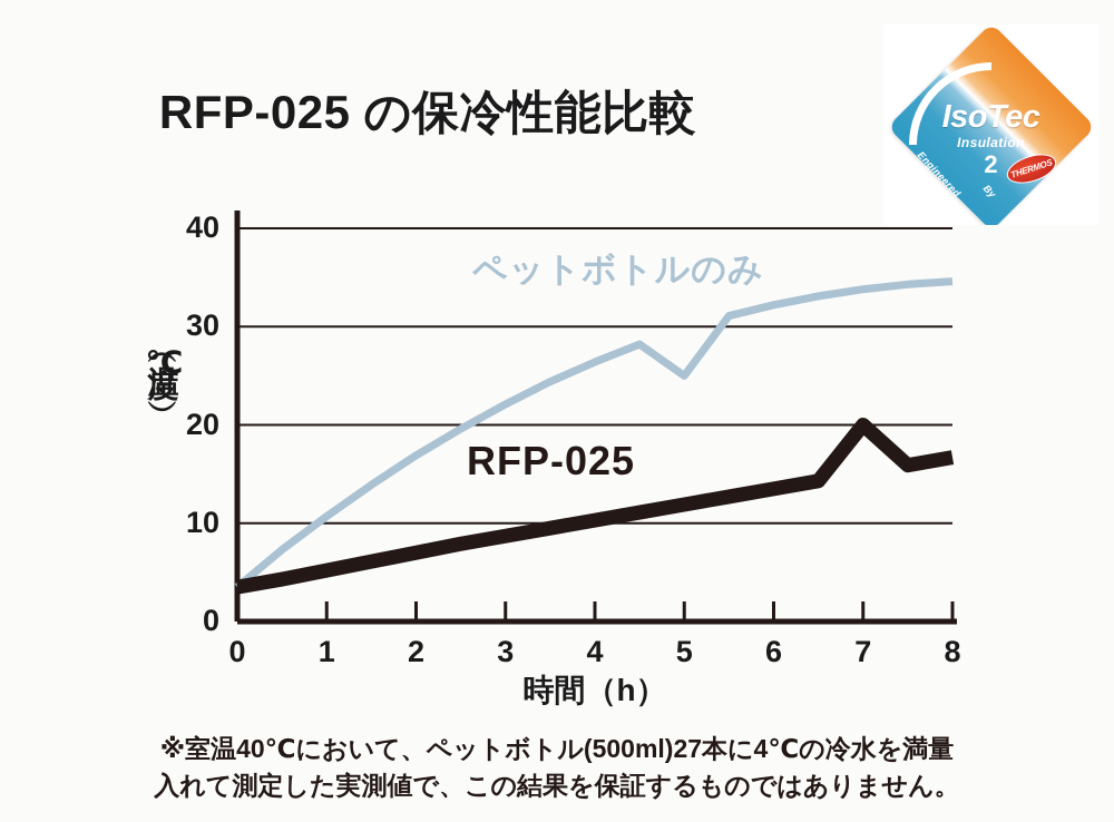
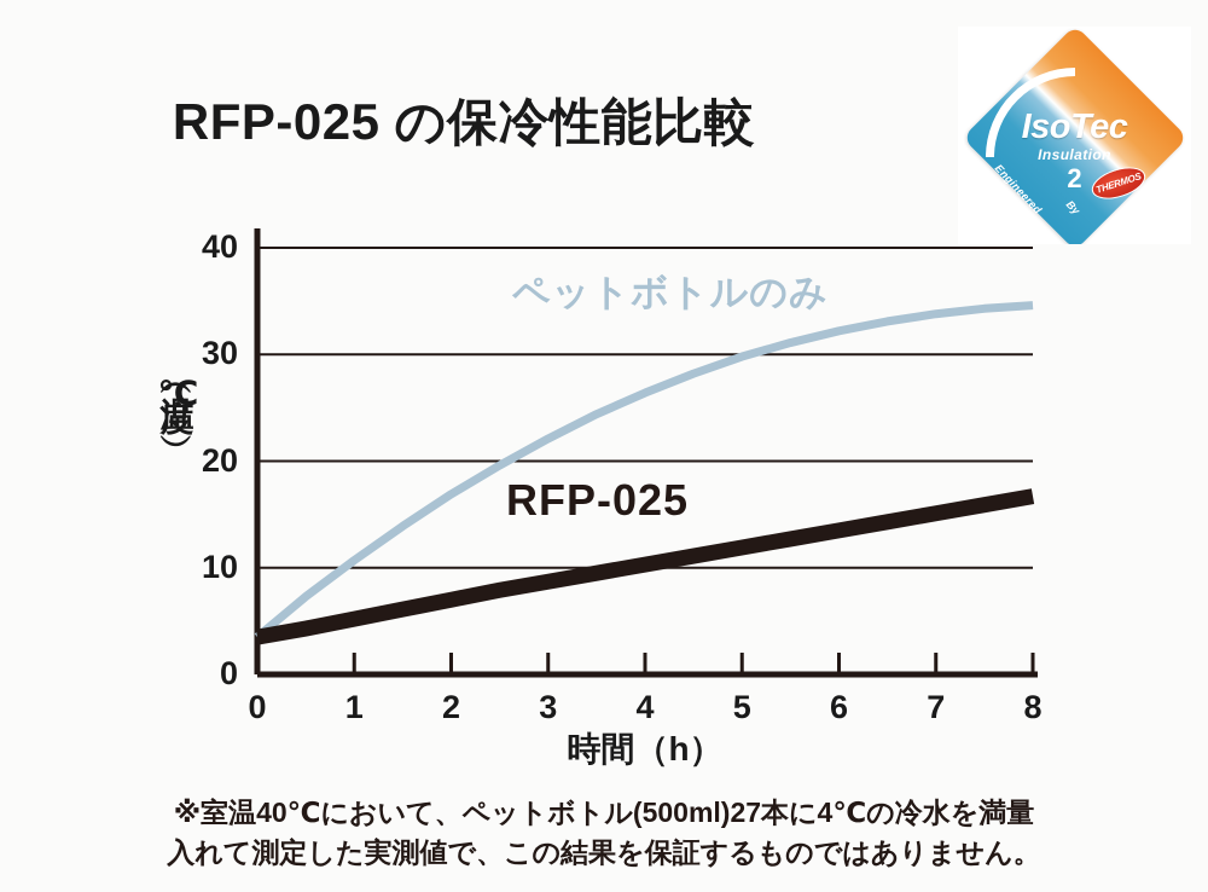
ペットボトルのみ/5: 25 -> 30
RFP-025/7: 20 -> 15
